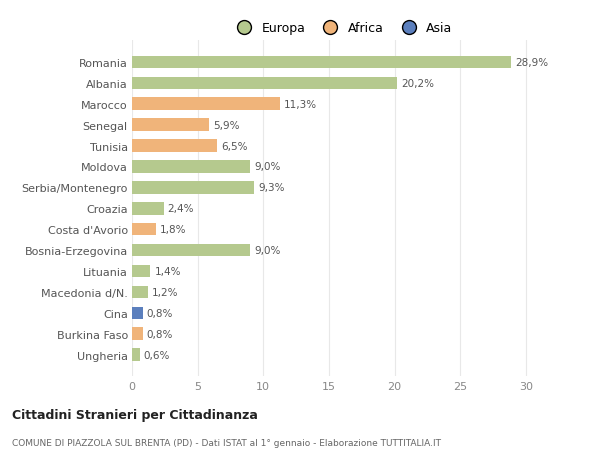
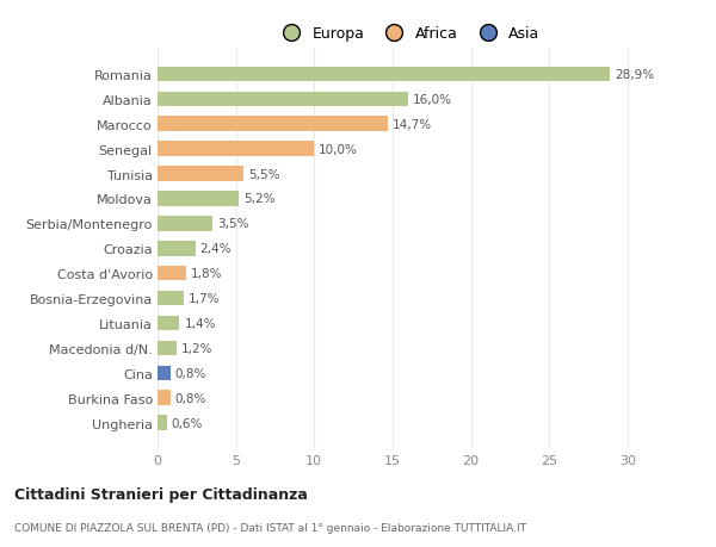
Albania: 20,2% -> 16,0%
Marocco: 11,3% -> 14,7%
Senegal: 5,9% -> 10,0%
Tunisia: 6,5% -> 5,5%
Moldova: 9,0% -> 5,2%
Serbia/Montenegro: 9,3% -> 3,5%
Bosnia-Erzegovina: 9,0% -> 1,7%
